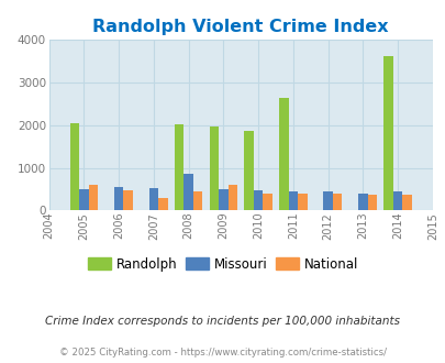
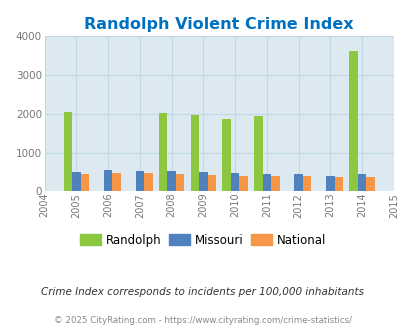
National/2005: 600 -> 460
National/2007: 300 -> 470
Missouri/2008: 850 -> 530
National/2009: 600 -> 430
Randolph/2011: 2650 -> 1950
